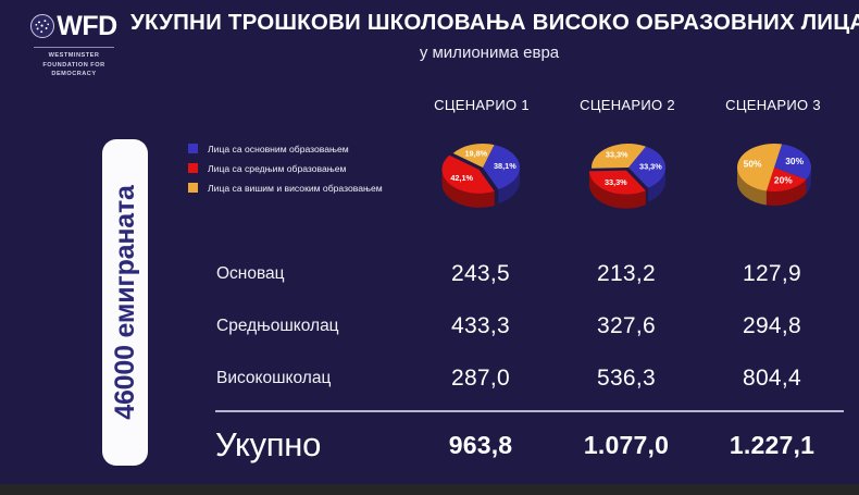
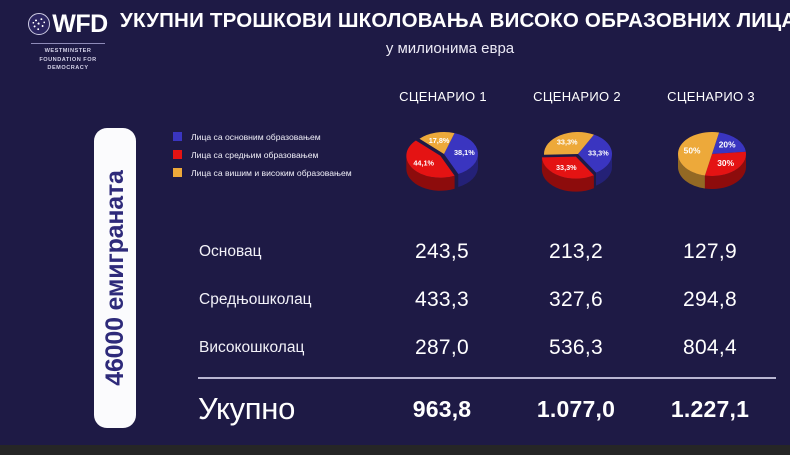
СЦЕНАРИО 1/Лица са средњим образовањем: 42,1% -> 44,1%
СЦЕНАРИО 1/Лица са вишим и високим образовањем: 19,8% -> 17,8%
СЦЕНАРИО 3/Лица са основним образовањем: 30% -> 20%
СЦЕНАРИО 3/Лица са средњим образовањем: 20% -> 30%
